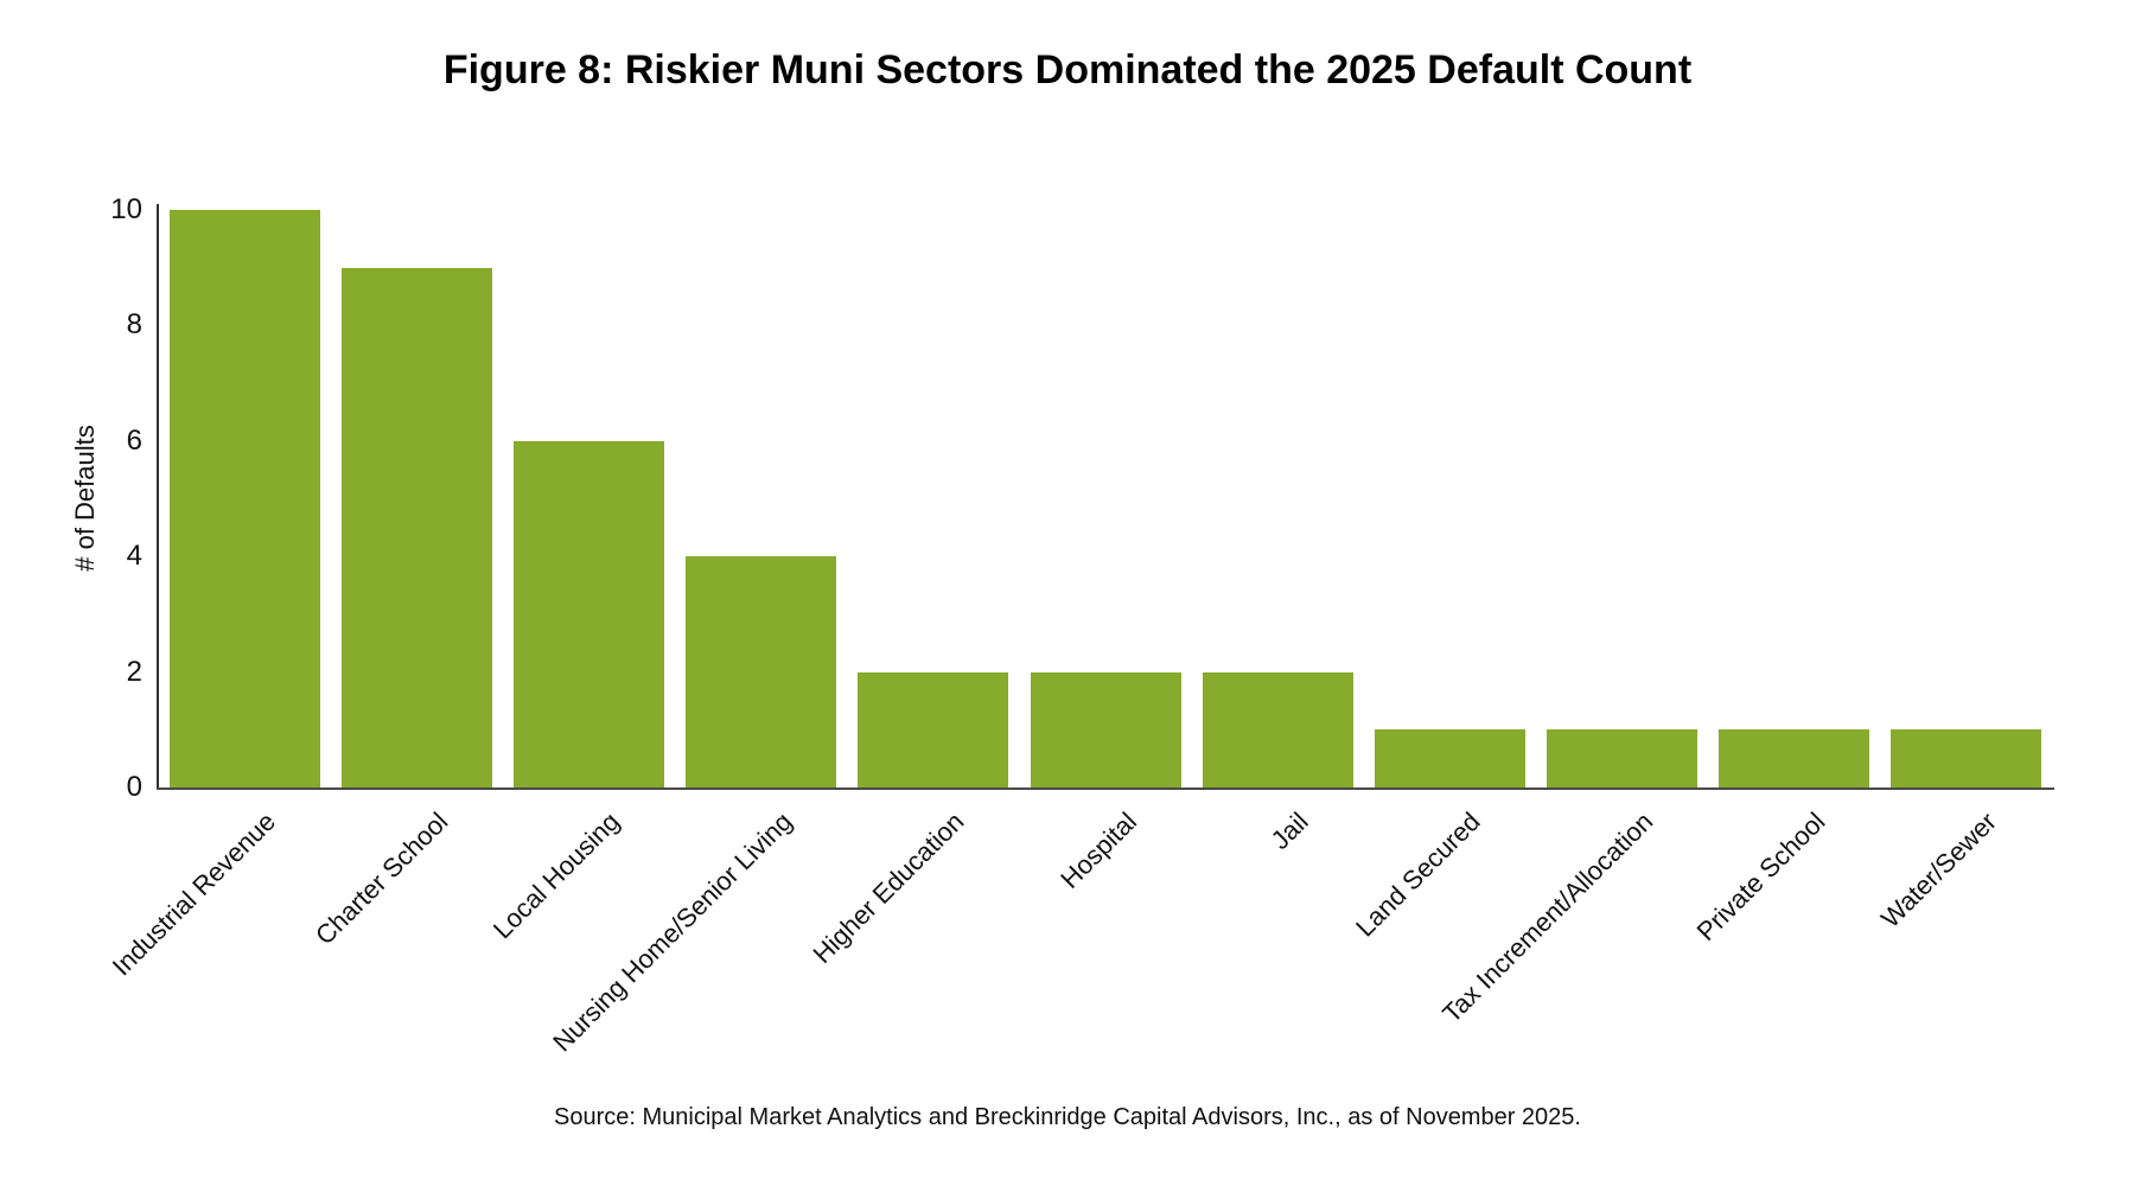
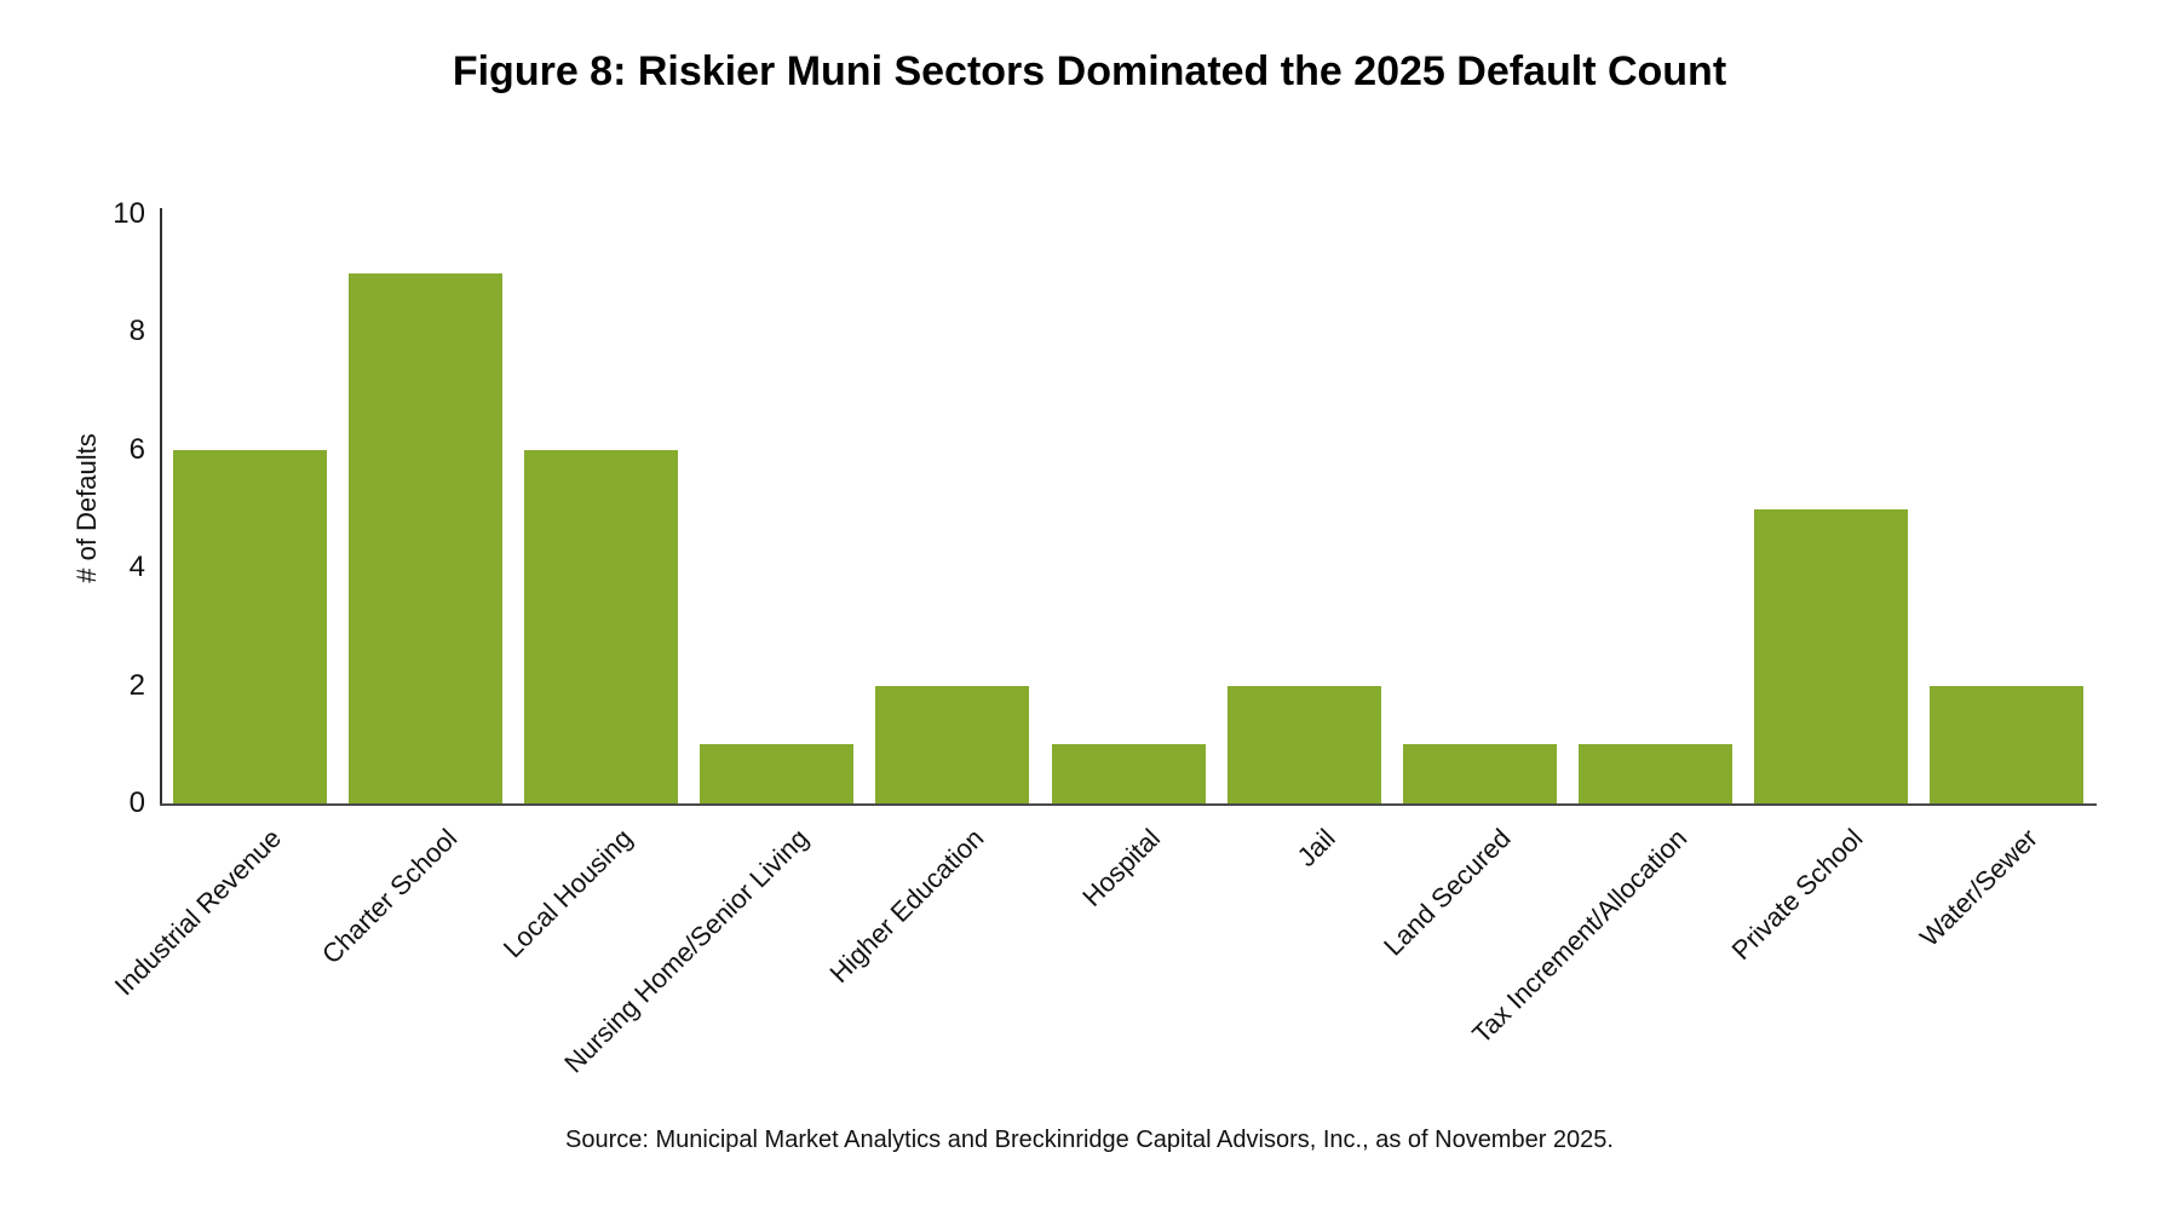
Industrial Revenue: 10 -> 6
Nursing Home/Senior Living: 4 -> 1
Hospital: 2 -> 1
Private School: 1 -> 5
Water/Sewer: 1 -> 2
